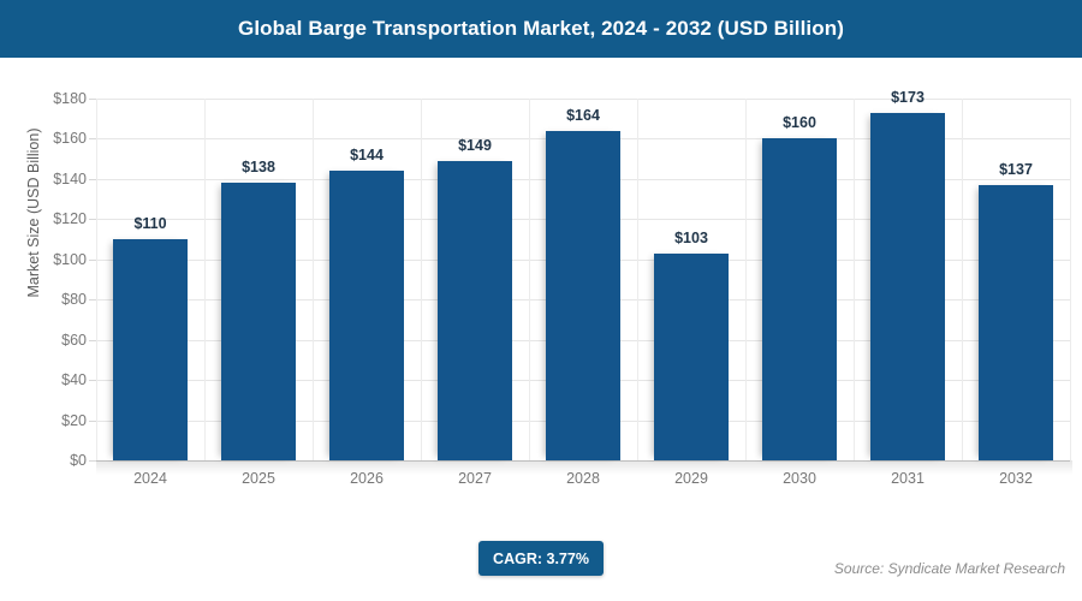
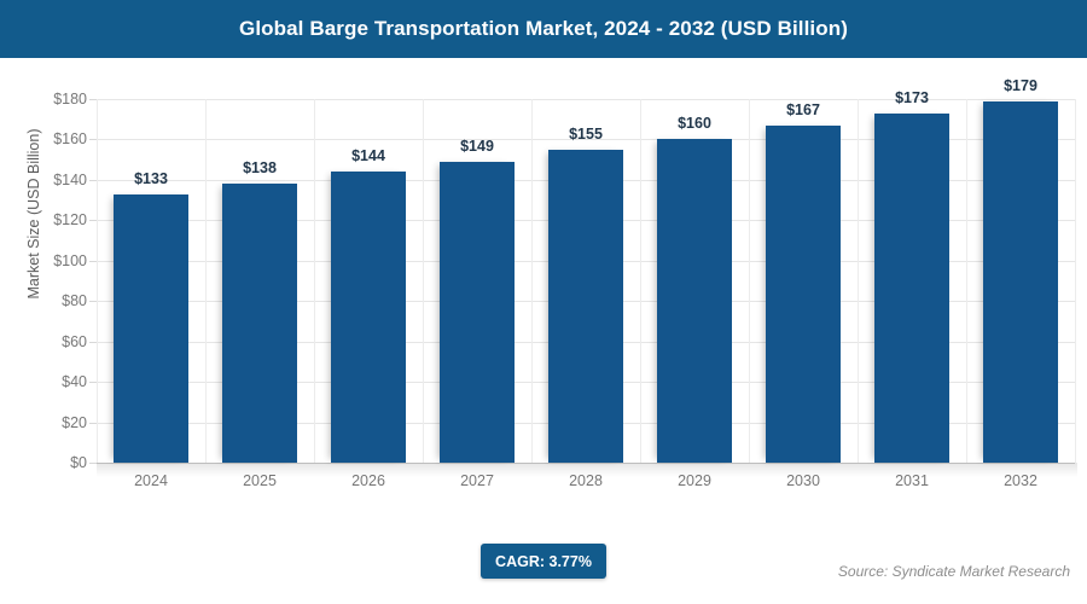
2024: $110 -> $133
2028: $164 -> $155
2029: $103 -> $160
2030: $160 -> $167
2032: $137 -> $179
